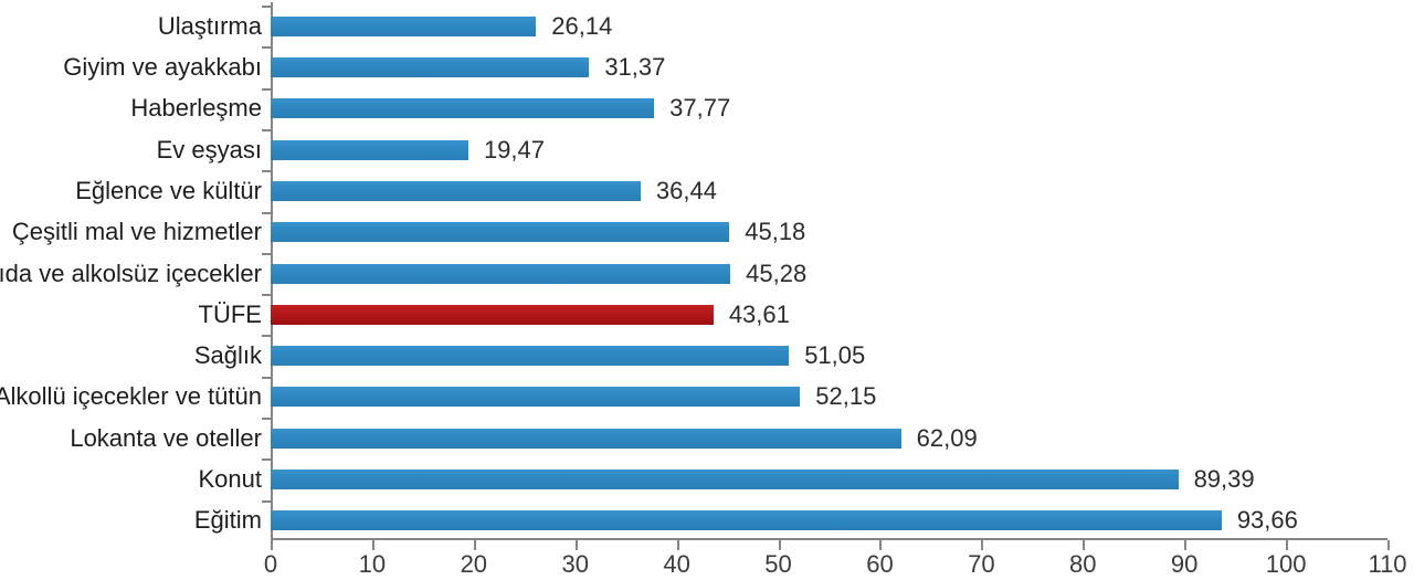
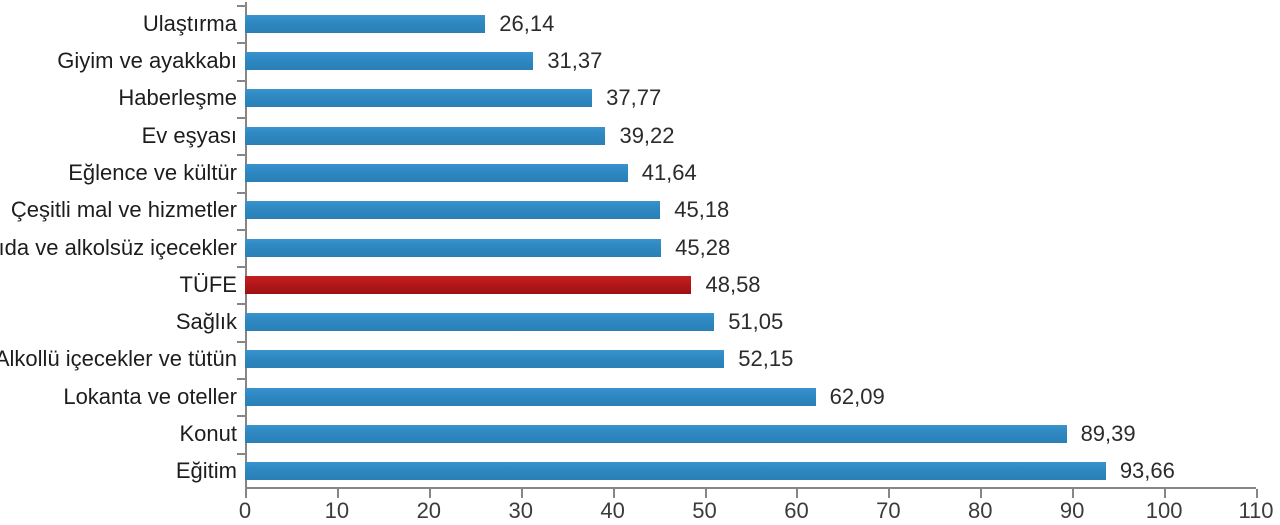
Ev eşyası: 19,47 -> 39,22
Eğlence ve kültür: 36,44 -> 41,64
TÜFE: 43,61 -> 48,58
